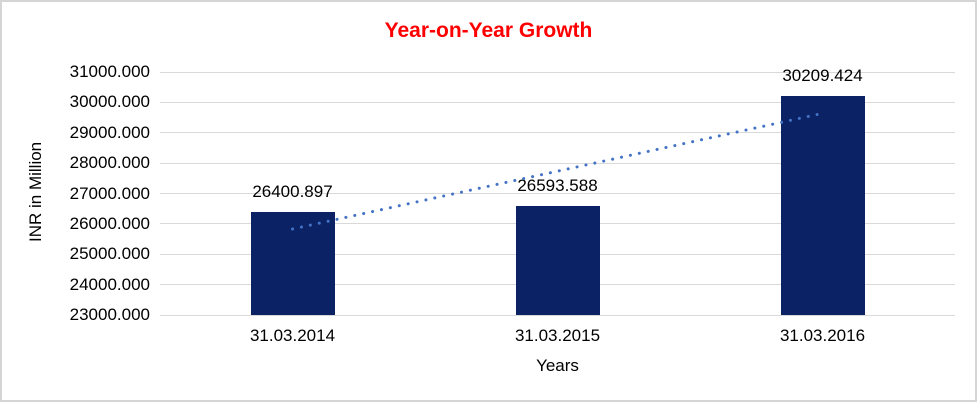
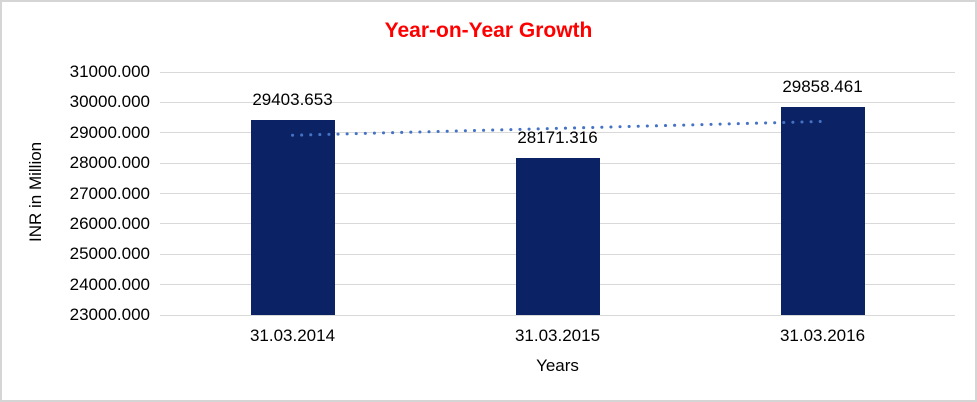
31.03.2014: 26400.897 -> 29403.653
31.03.2015: 26593.588 -> 28171.316
31.03.2016: 30209.424 -> 29858.461
